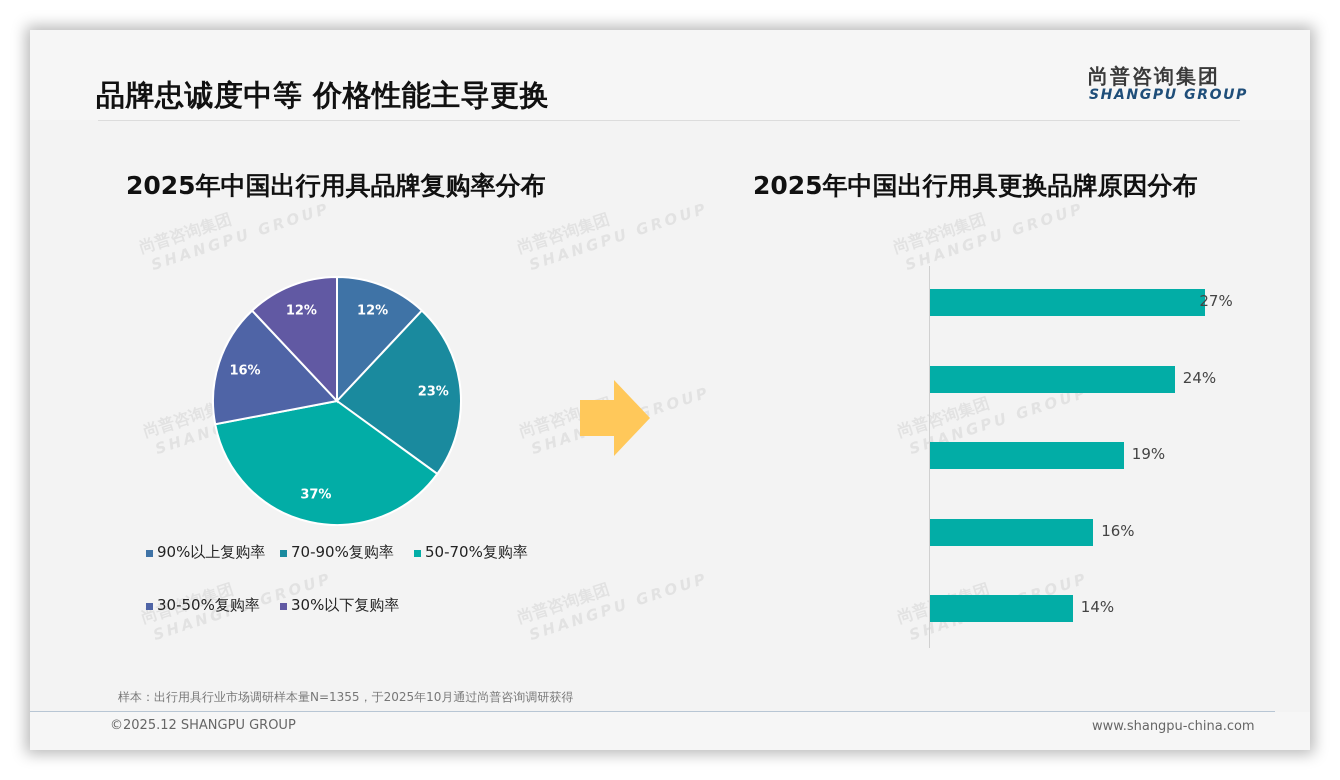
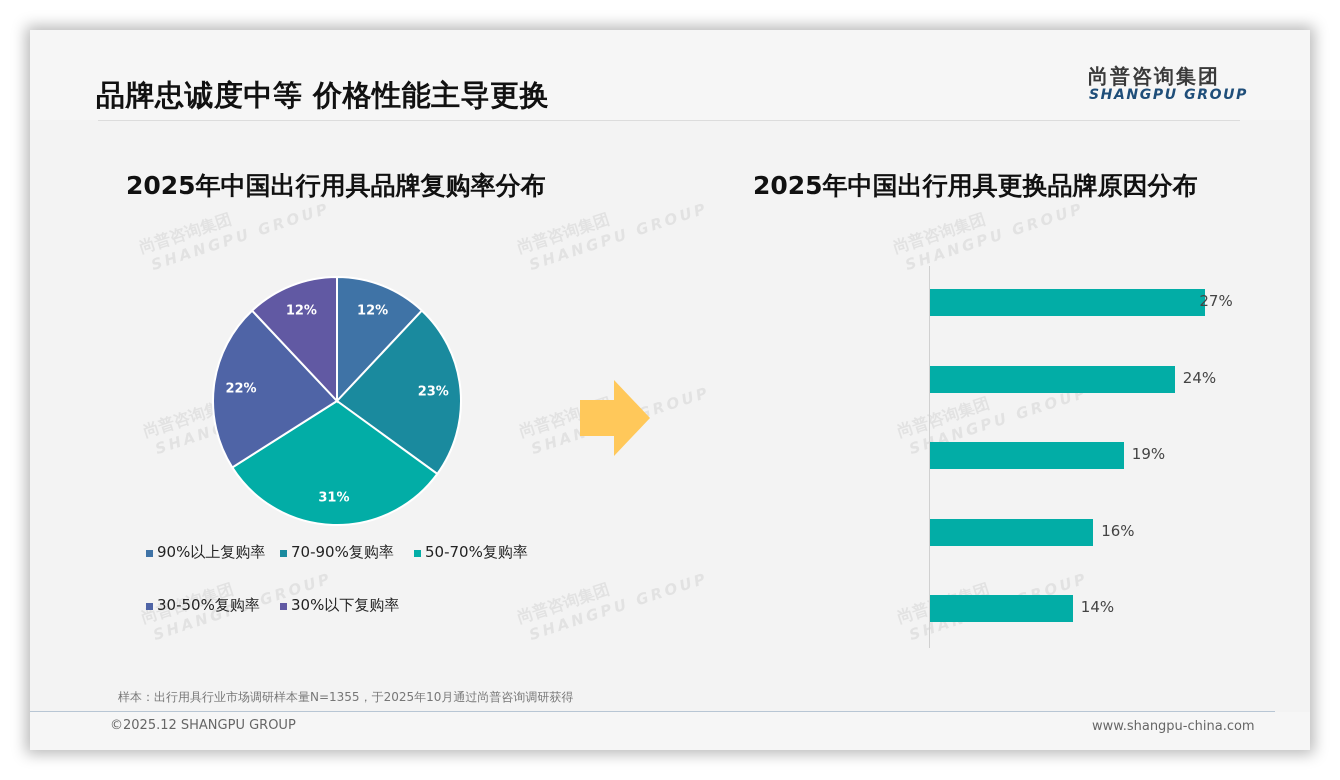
2025年中国出行用具品牌复购率分布/50-70%复购率: 37% -> 31%
2025年中国出行用具品牌复购率分布/30-50%复购率: 16% -> 22%
